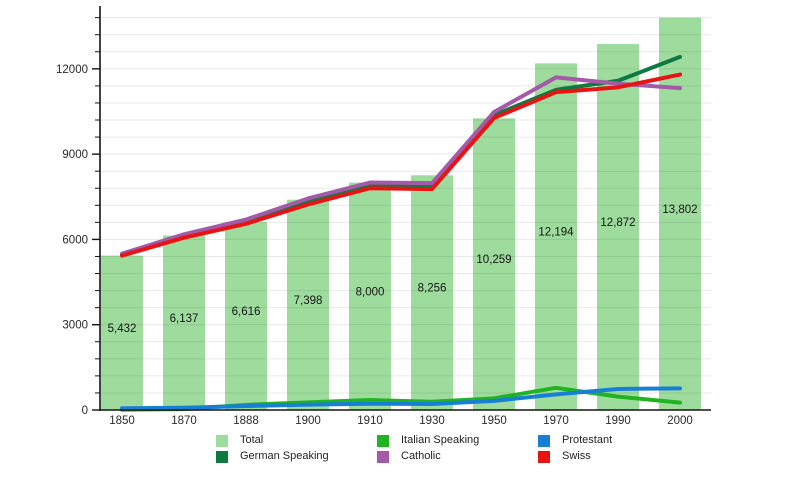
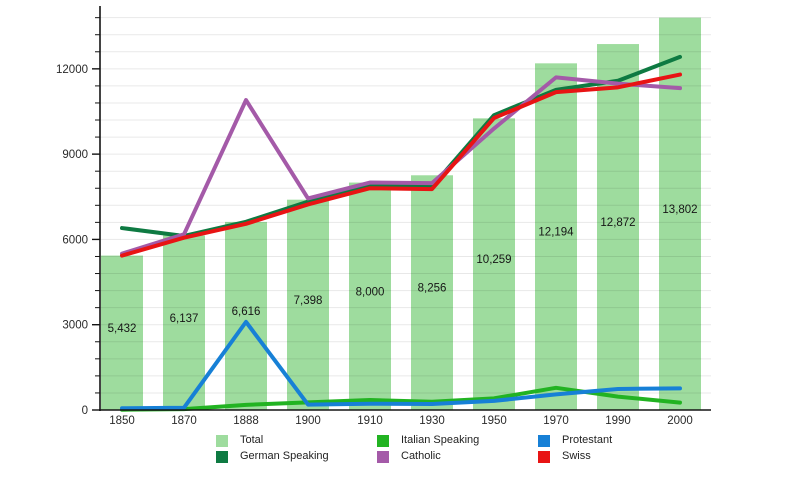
German Speaking/1850: 5500 -> 6400
Catholic/1888: 6700 -> 10900
Protestant/1888: 100 -> 3100
Catholic/1950: 10500 -> 9900
